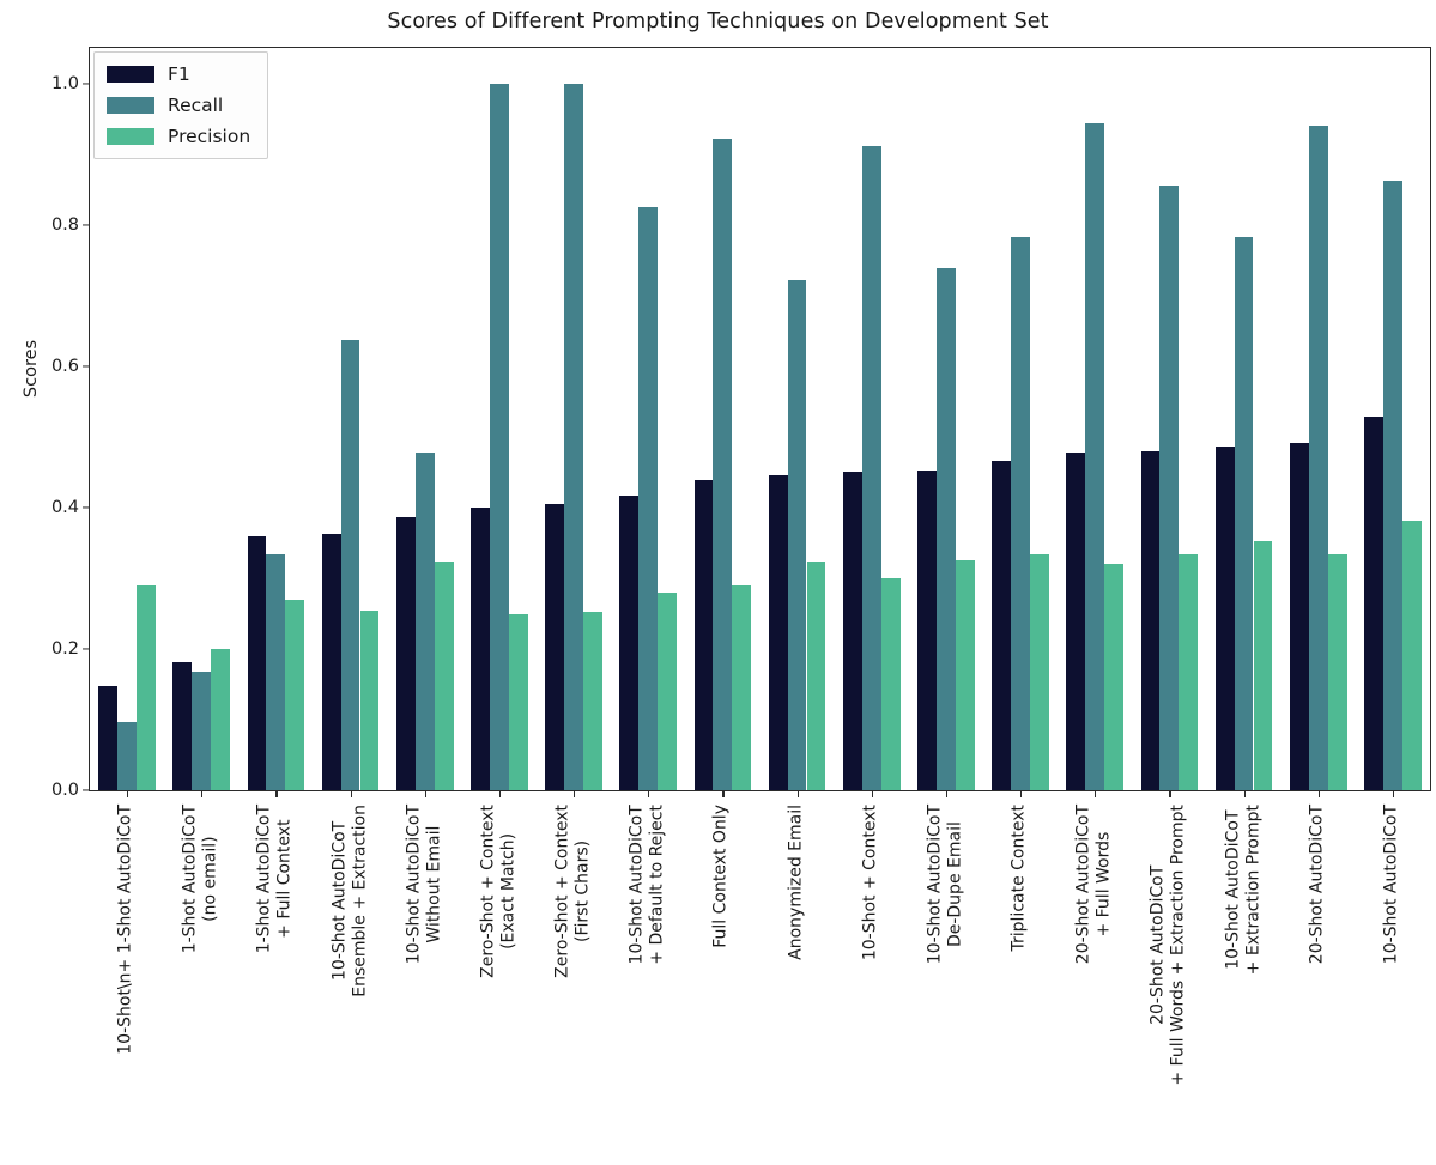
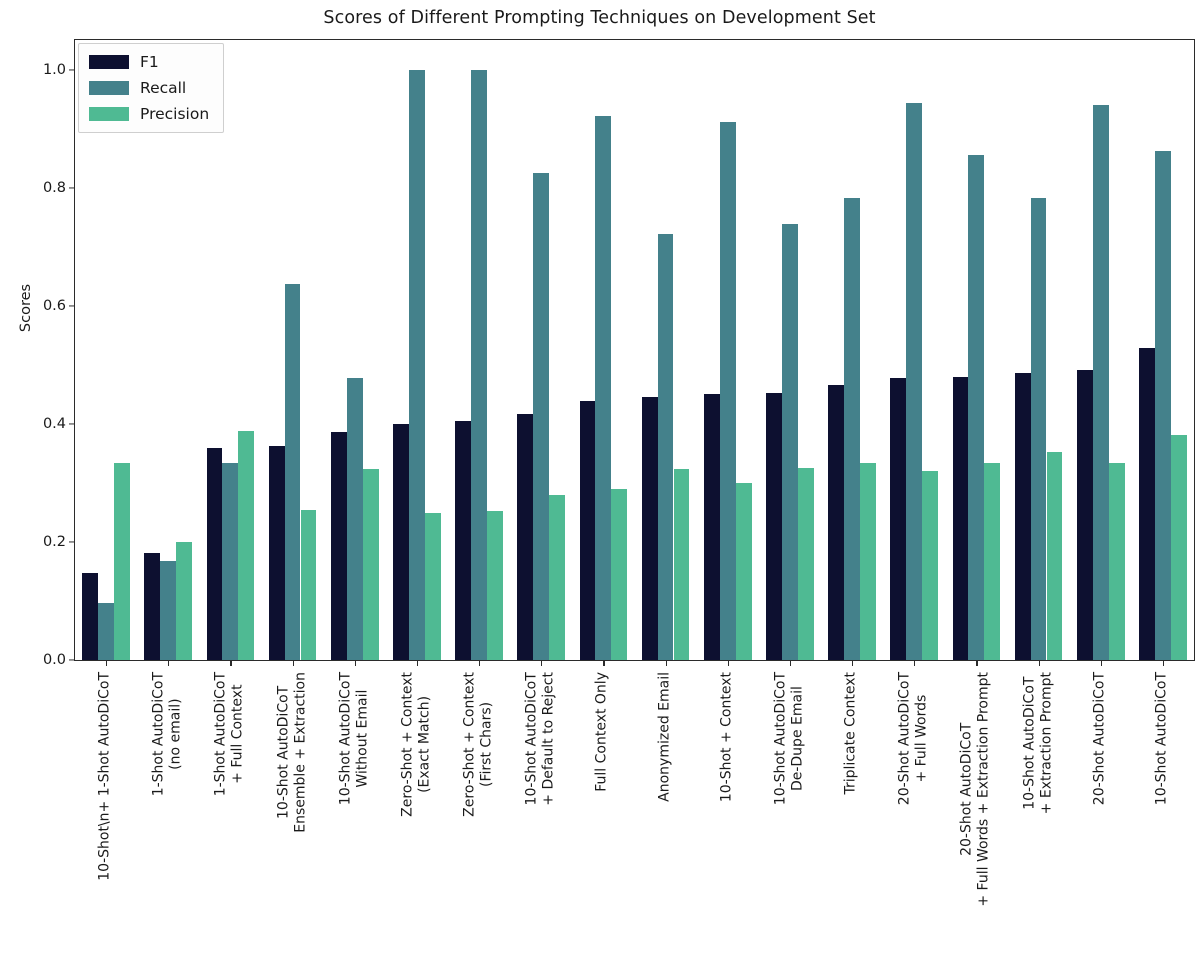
Precision/10-Shot\n+ 1-Shot AutoDiCoT: 0.29 -> 0.33
Precision/1-Shot AutoDiCoT + Full Context: 0.27 -> 0.39
